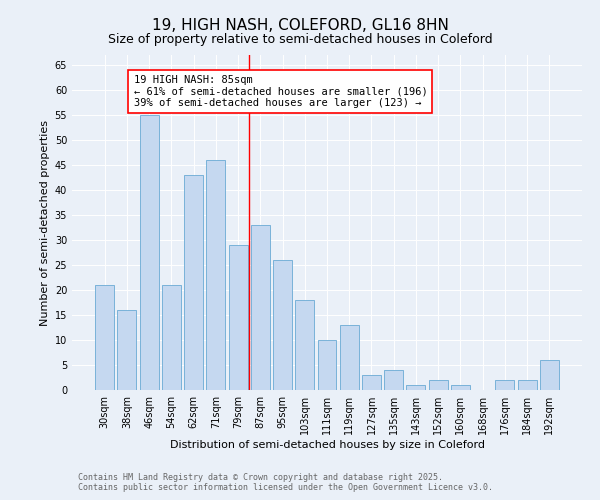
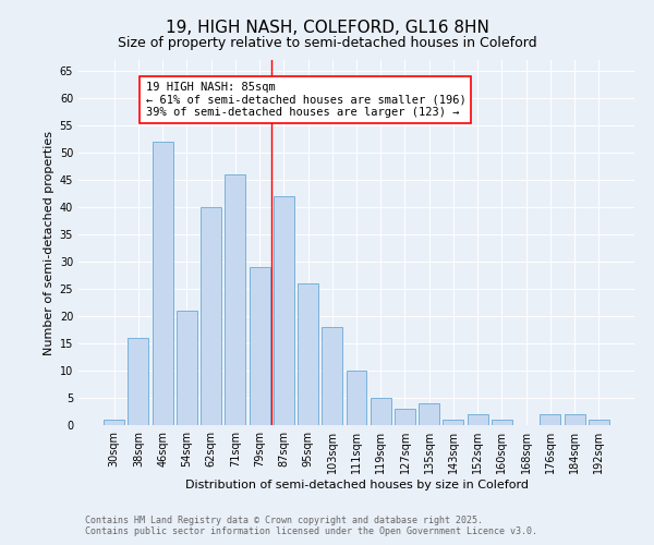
30sqm: 21 -> 1
46sqm: 55 -> 52
62sqm: 43 -> 40
87sqm: 33 -> 42
119sqm: 13 -> 5
192sqm: 6 -> 1
